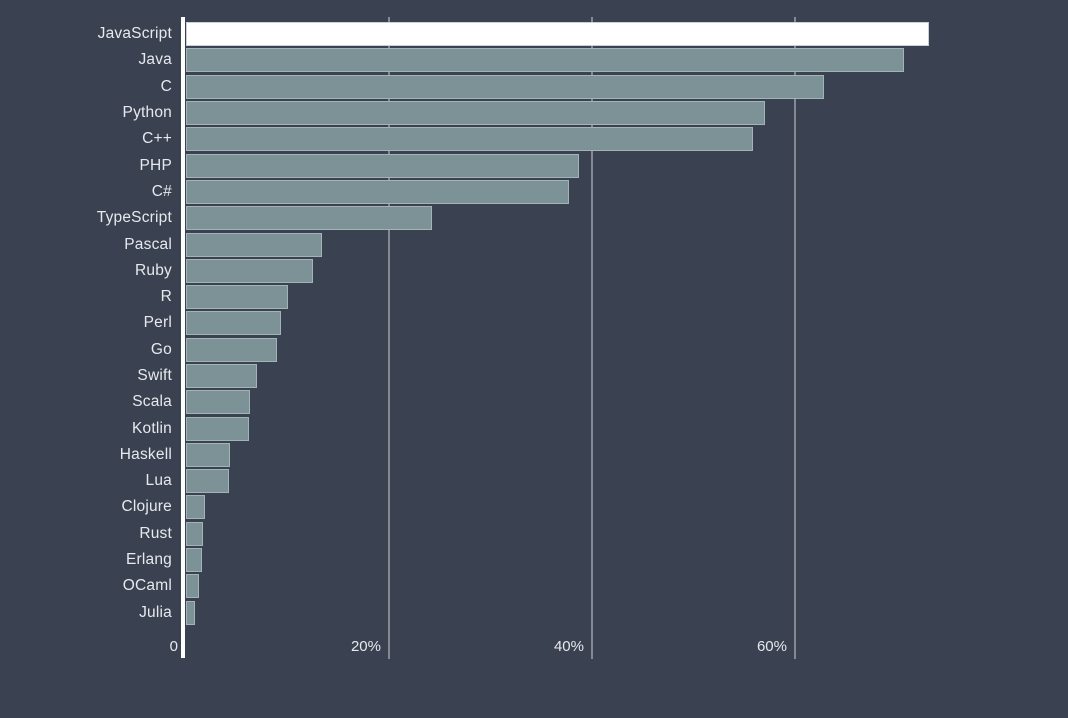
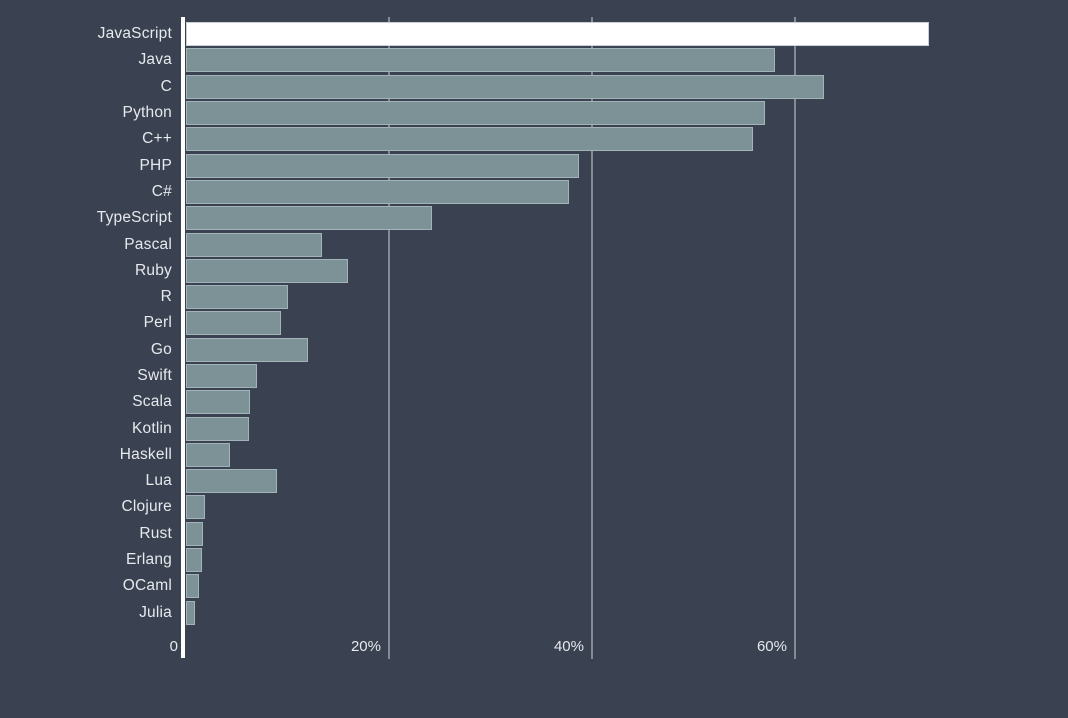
Java: 71% -> 58%
Ruby: 12% -> 16%
Go: 9% -> 12%
Lua: 4% -> 9%
